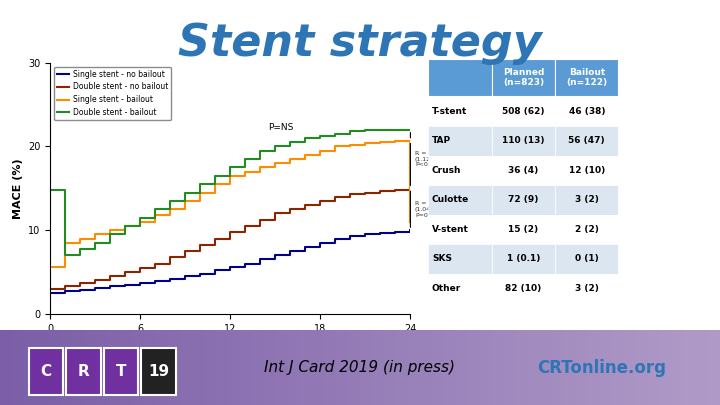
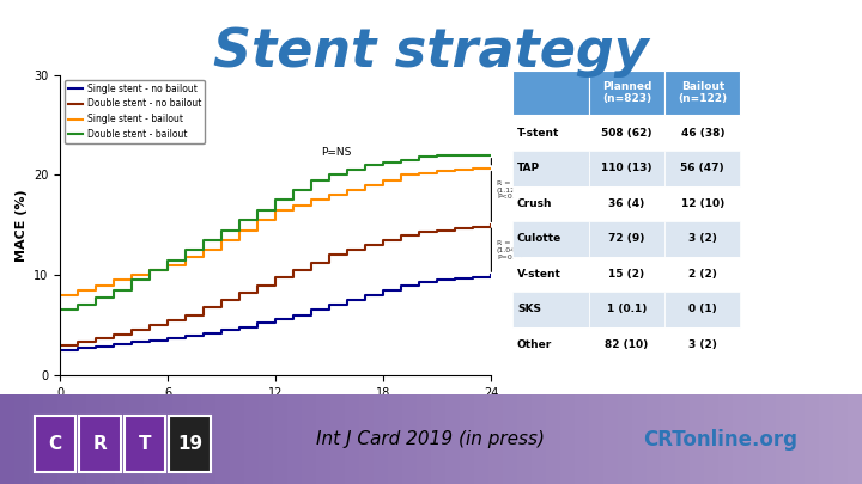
Single stent - bailout/0: 5.6 -> 8.0
Double stent - bailout/0: 14.8 -> 6.5
Single stent - bailout/24: 11.0 -> 20.7
